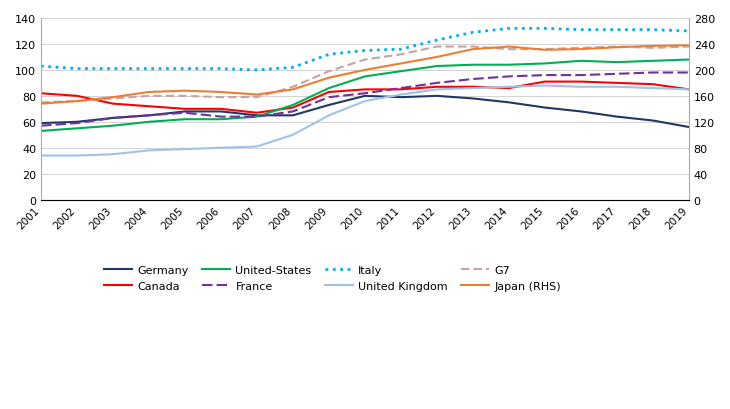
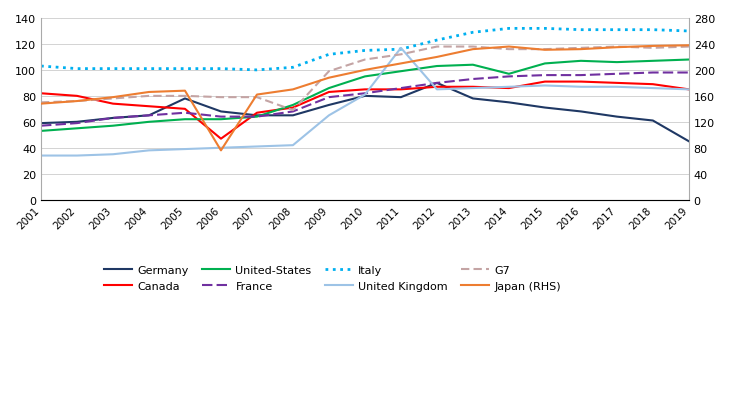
Germany/2005: 68 -> 78
Canada/2006: 70 -> 47
Japan (RHS)/2006: 166 -> 76
United Kingdom/2008: 50 -> 42
G7/2008: 87 -> 69
United Kingdom/2010: 76 -> 81
United Kingdom/2011: 81 -> 117
Germany/2012: 80 -> 90
United-States/2014: 104 -> 97
Germany/2019: 56 -> 45
